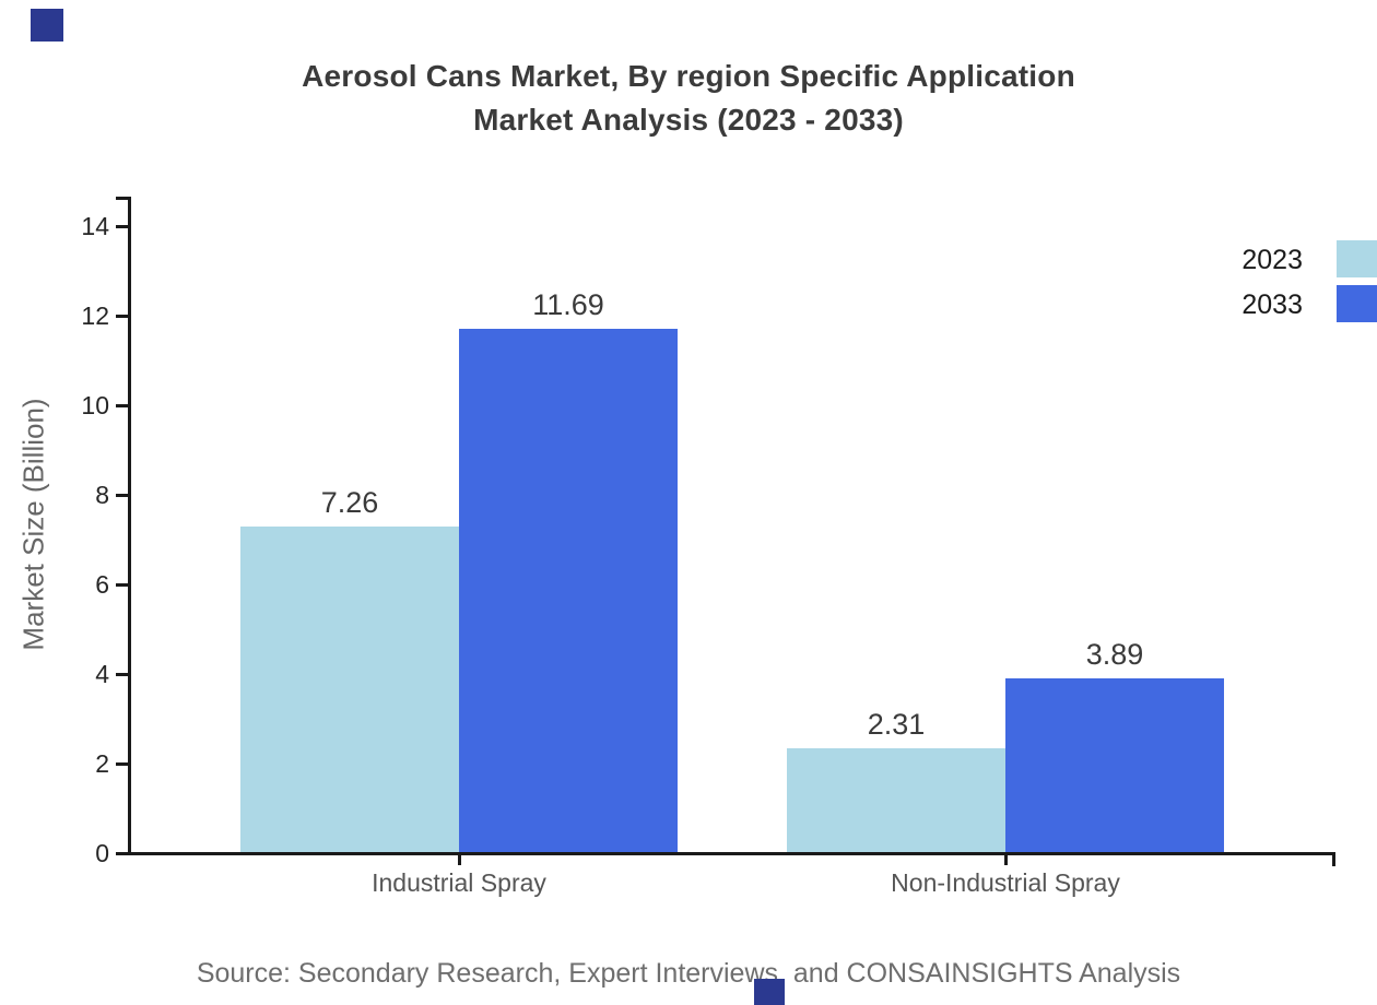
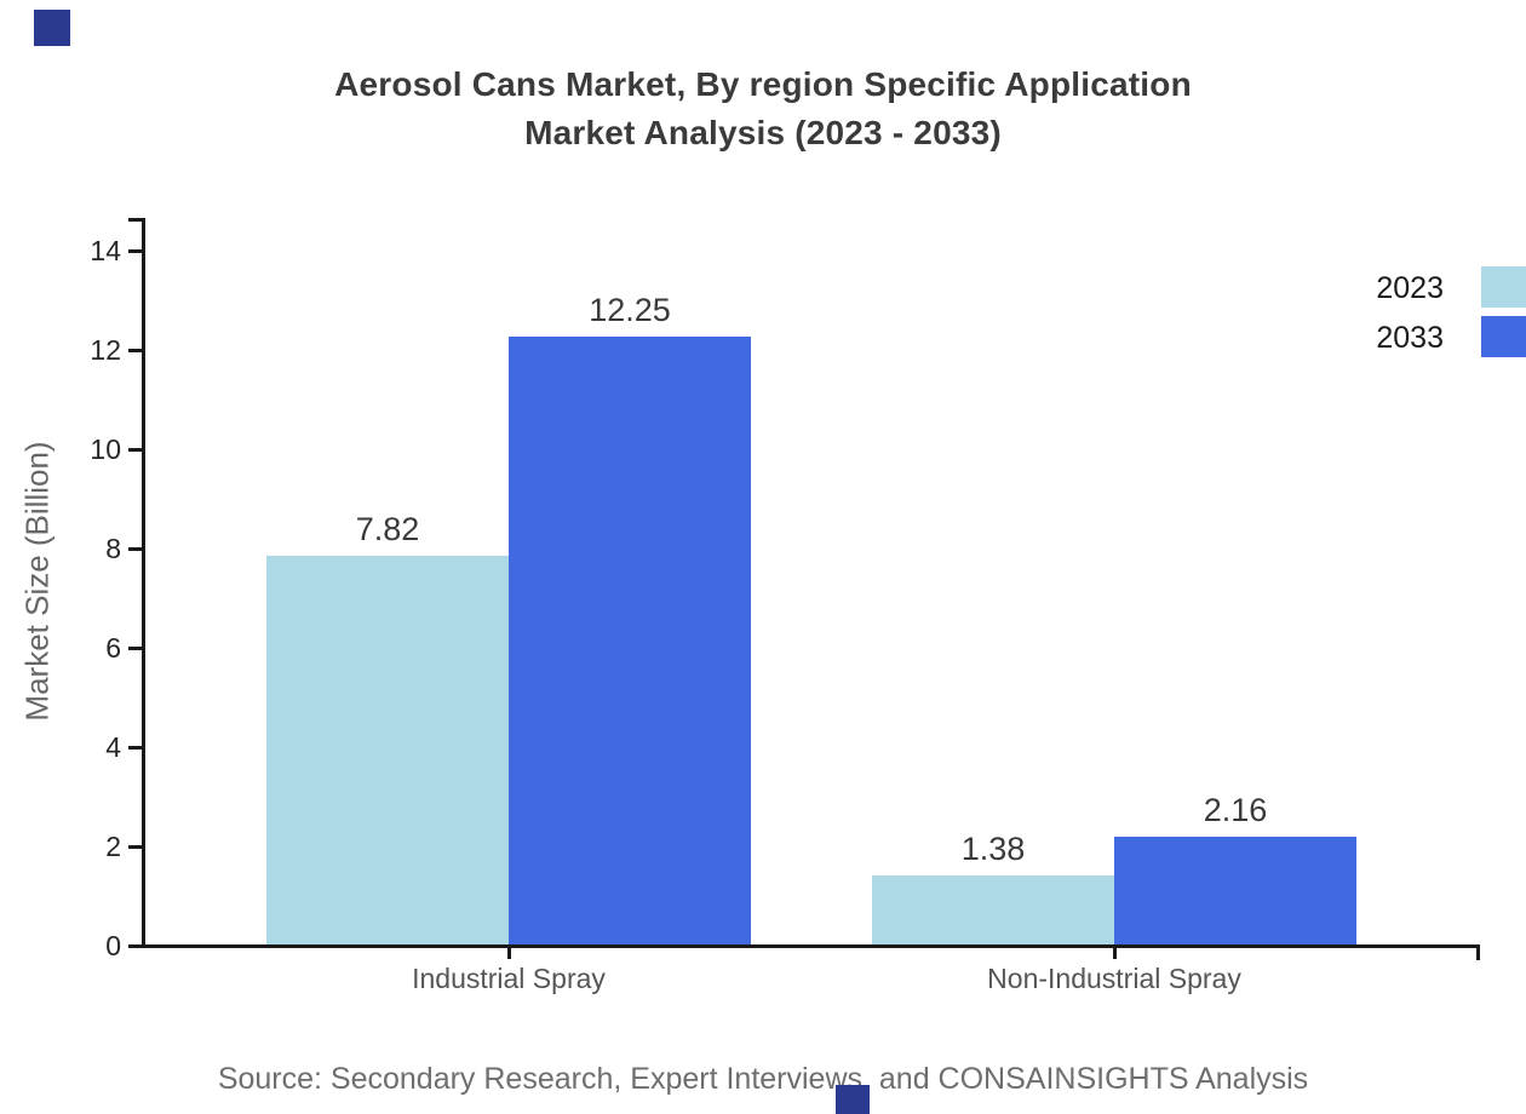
2023/Industrial Spray: 7.26 -> 7.82
2033/Industrial Spray: 11.69 -> 12.25
2023/Non-Industrial Spray: 2.31 -> 1.38
2033/Non-Industrial Spray: 3.89 -> 2.16
